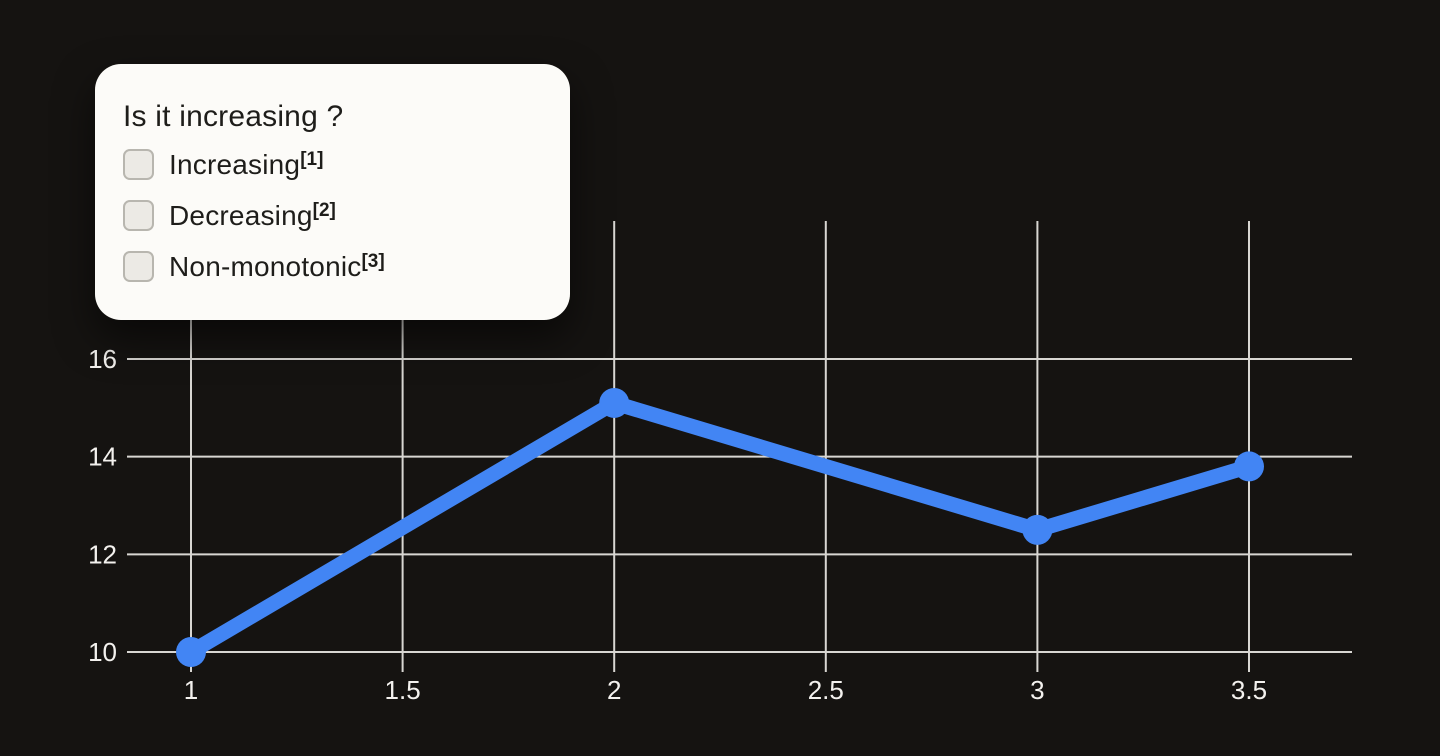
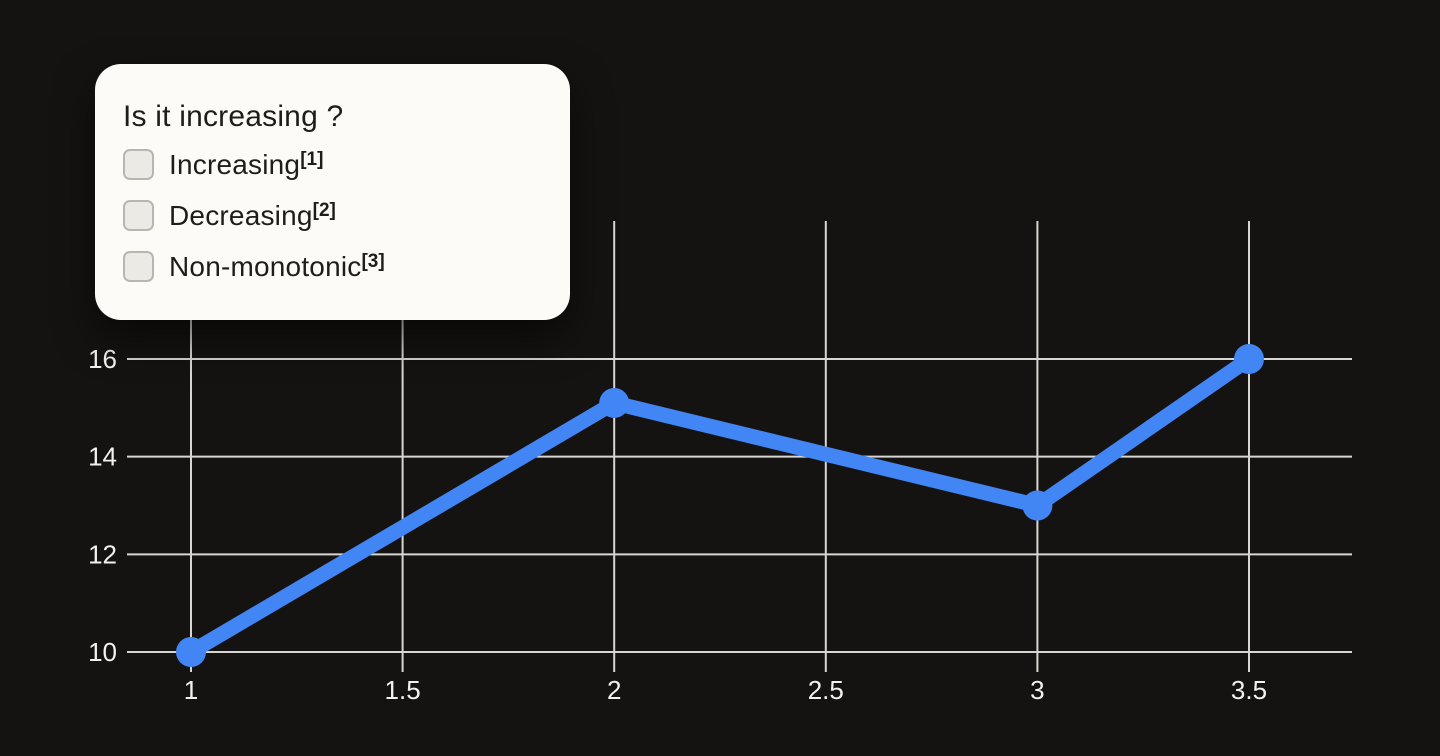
3: 12.5 -> 13.0
3.5: 13.8 -> 16.0
